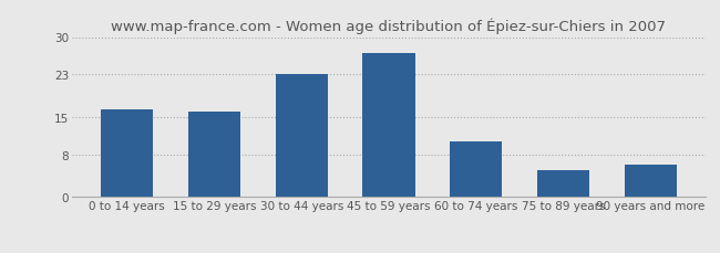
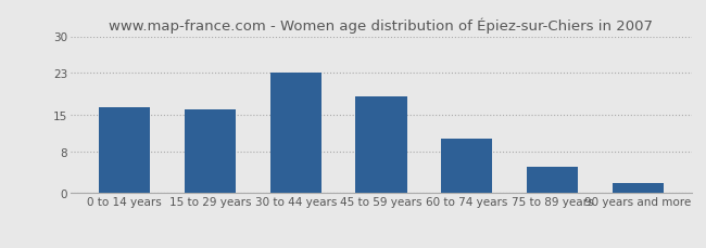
45 to 59 years: 27.0 -> 18.5
90 years and more: 6.0 -> 2.0
